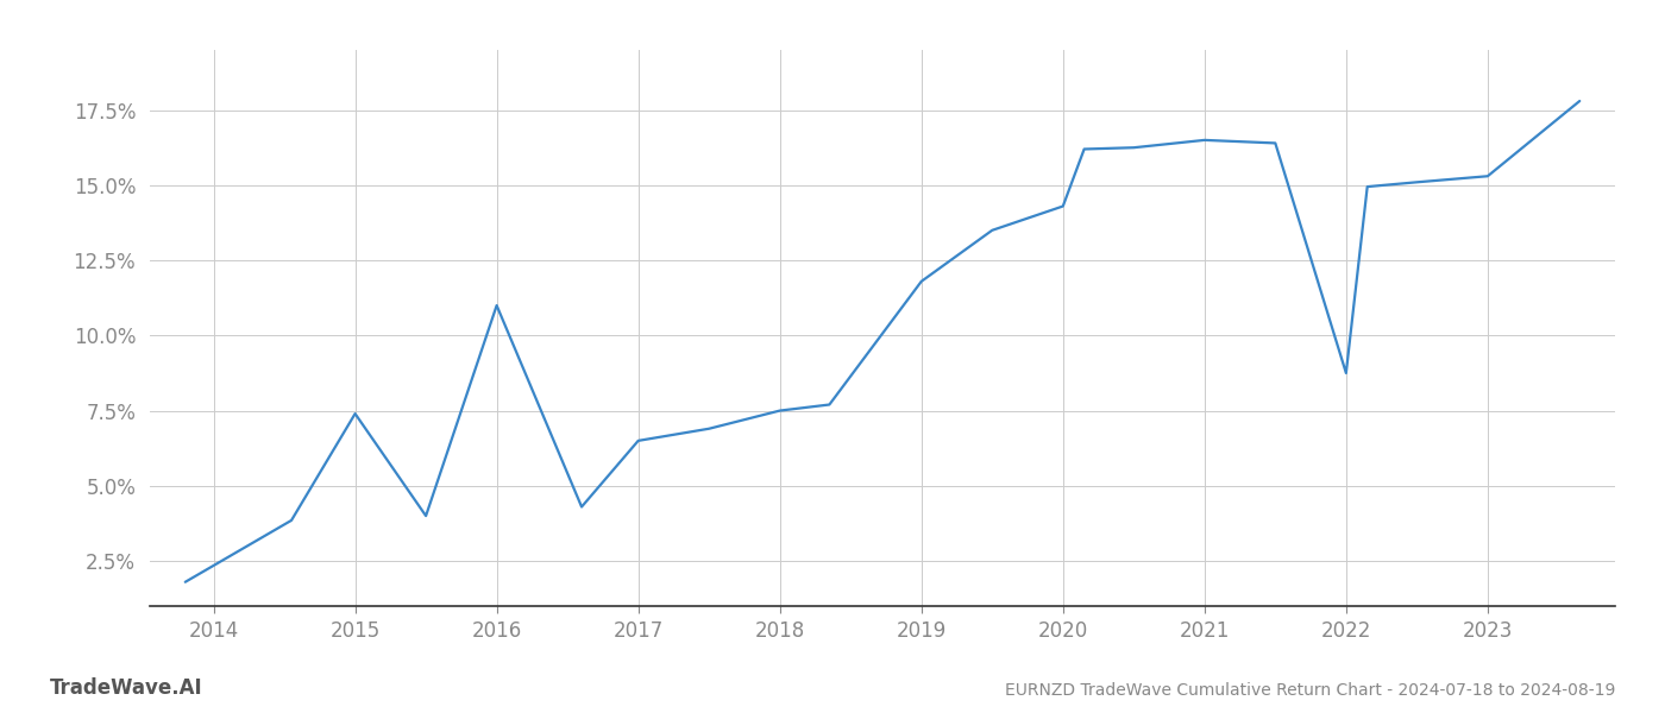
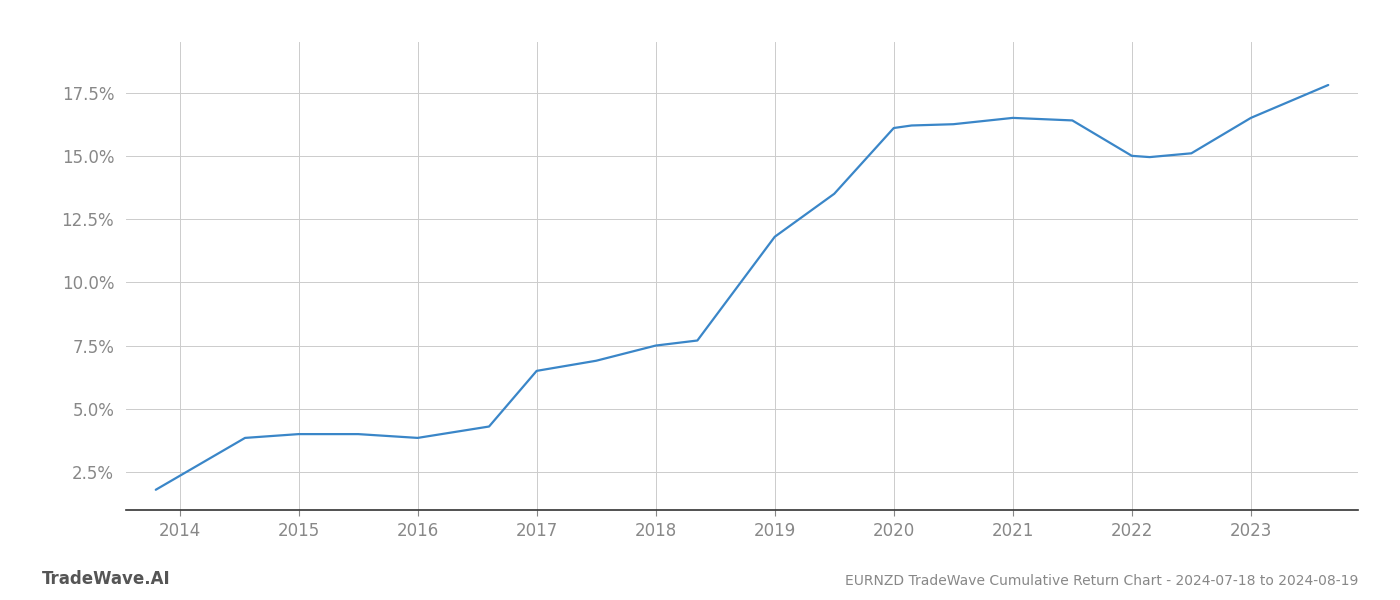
2015: 7.40% -> 4.00%
2016: 11.00% -> 3.85%
2020: 14.30% -> 16.10%
2022: 8.75% -> 15.00%
2023: 15.30% -> 16.50%
